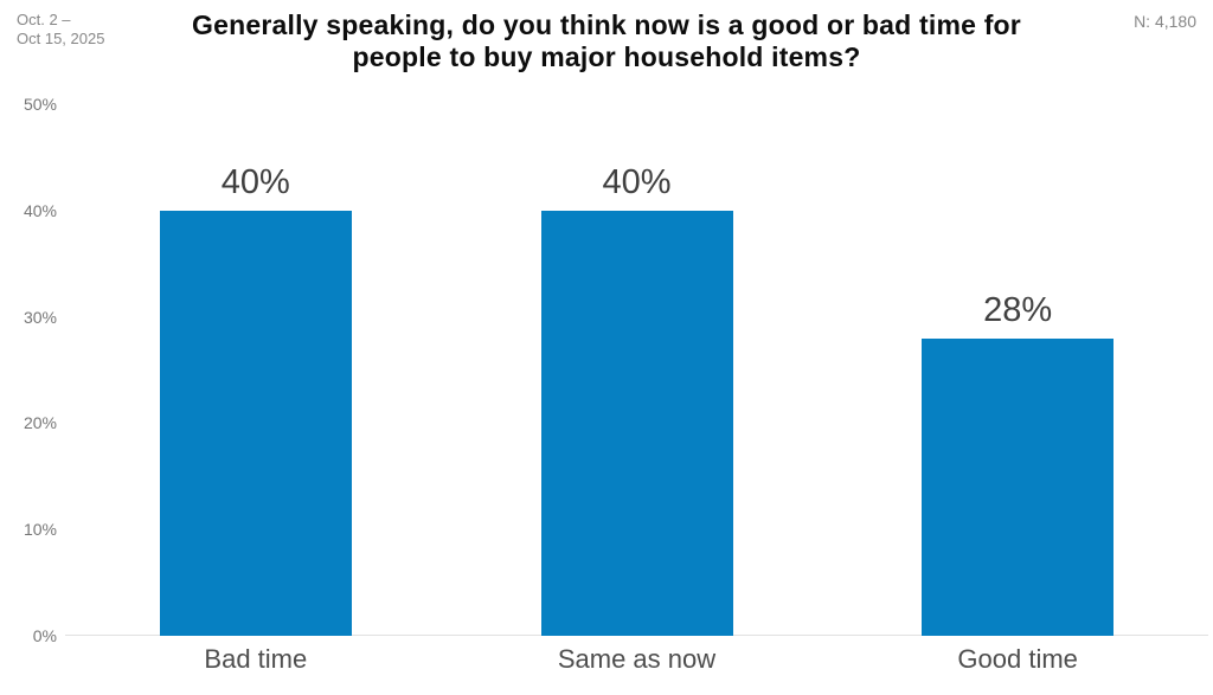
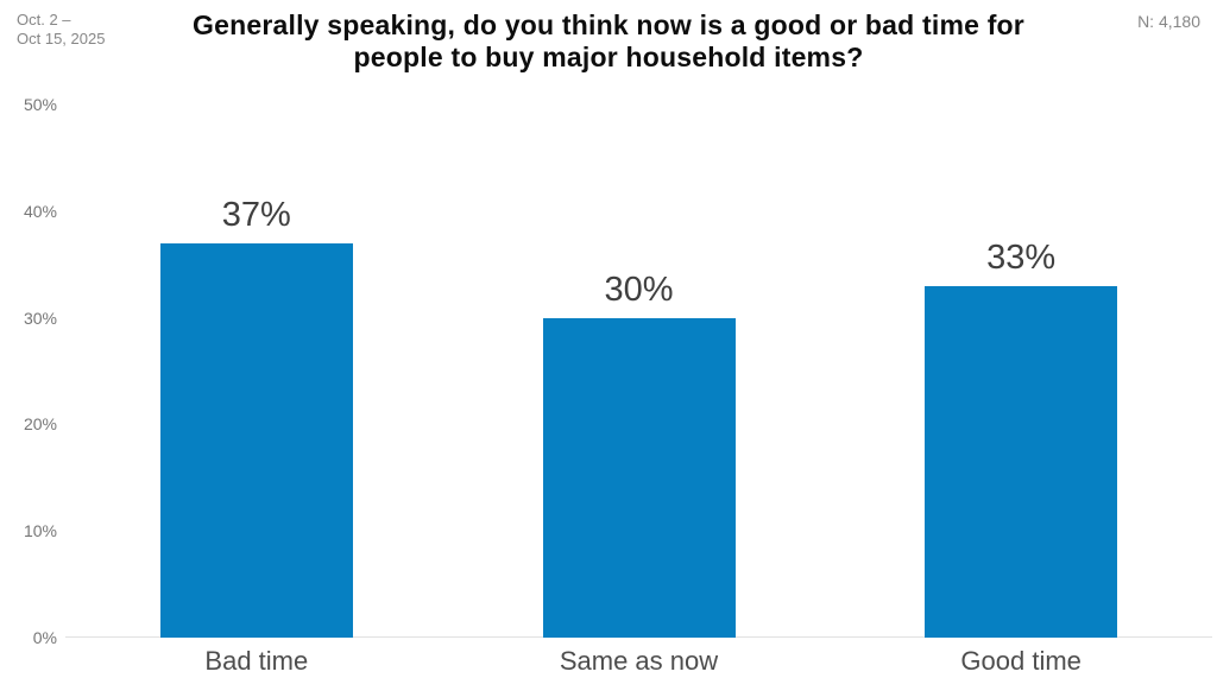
Bad time: 40% -> 37%
Same as now: 40% -> 30%
Good time: 28% -> 33%
